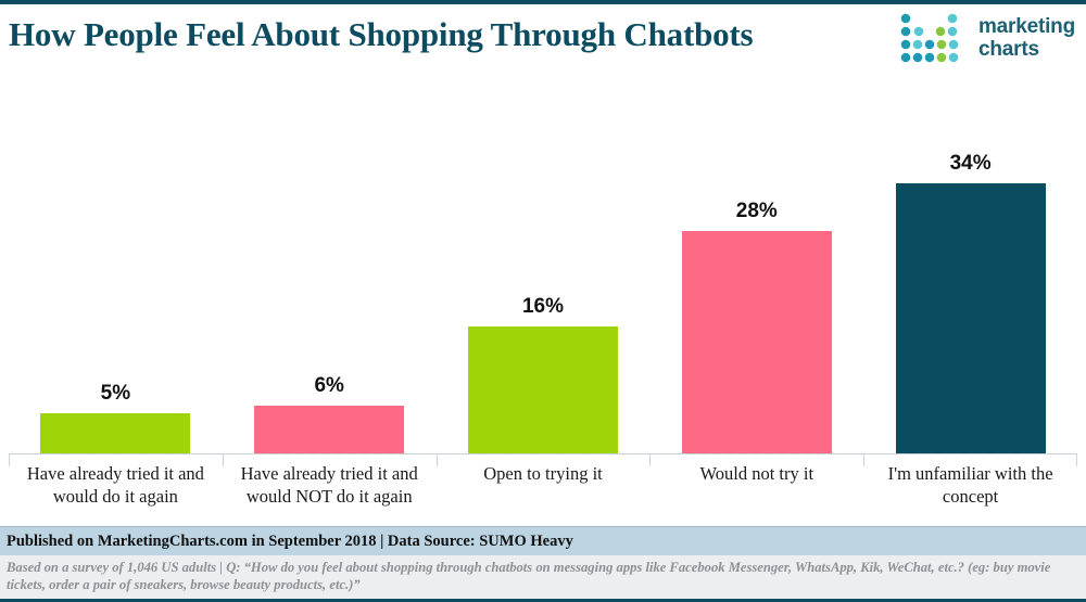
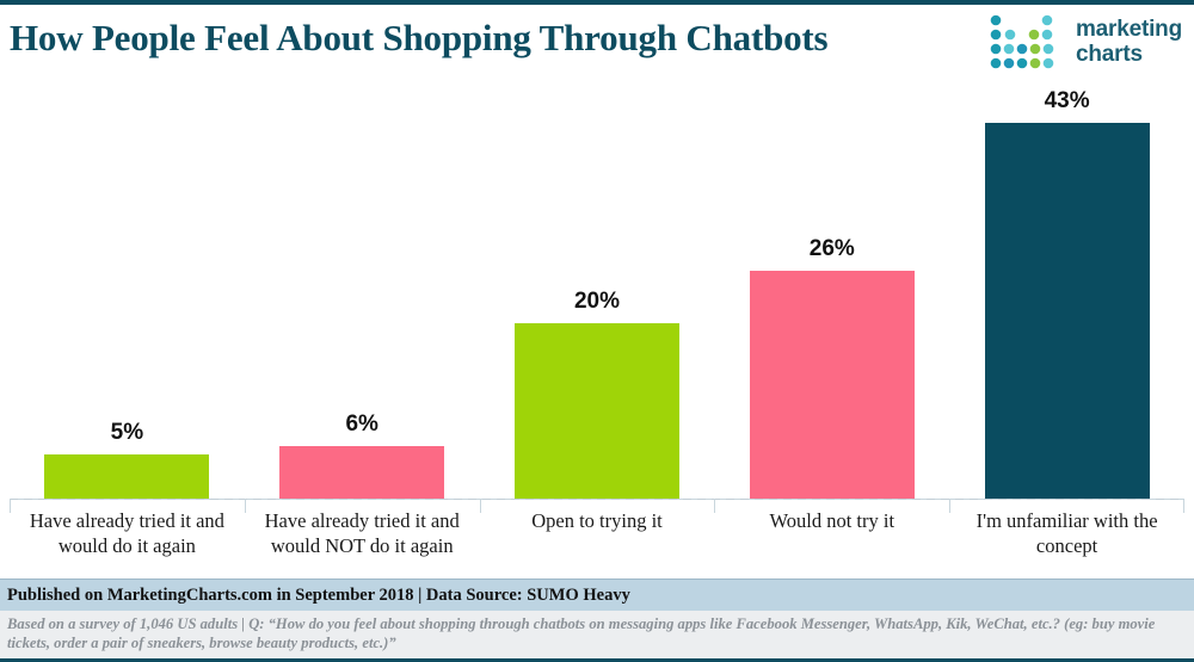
Open to trying it: 16% -> 20%
Would not try it: 28% -> 26%
I'm unfamiliar with the concept: 34% -> 43%
